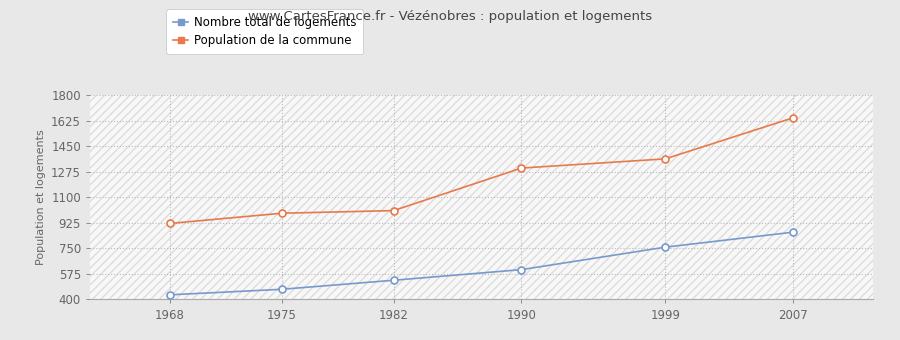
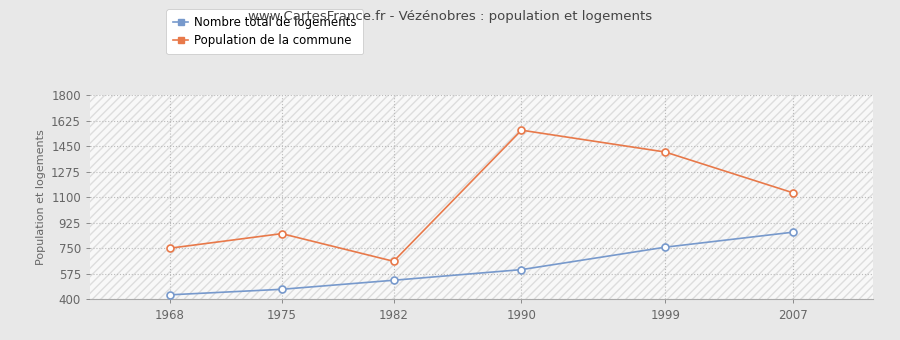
Population de la commune/1968: 920 -> 750
Population de la commune/1975: 990 -> 850
Population de la commune/1982: 1010 -> 660
Population de la commune/1990: 1300 -> 1560
Population de la commune/1999: 1360 -> 1410
Population de la commune/2007: 1640 -> 1130
